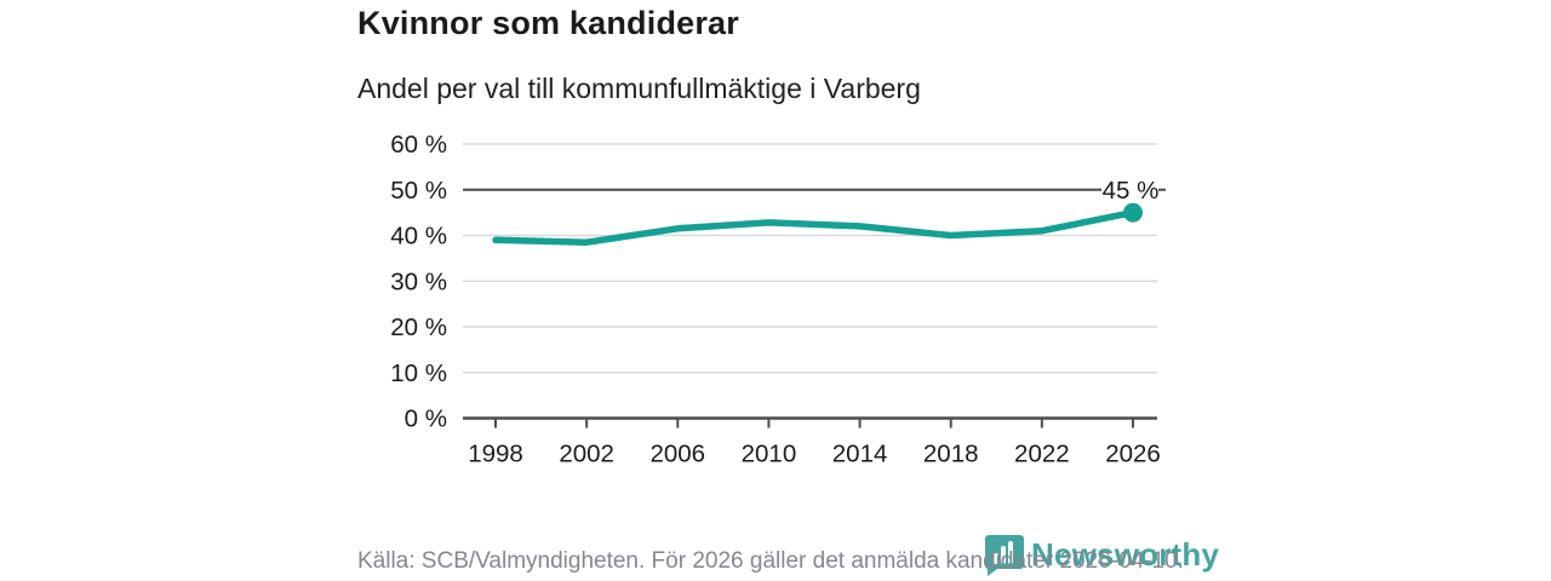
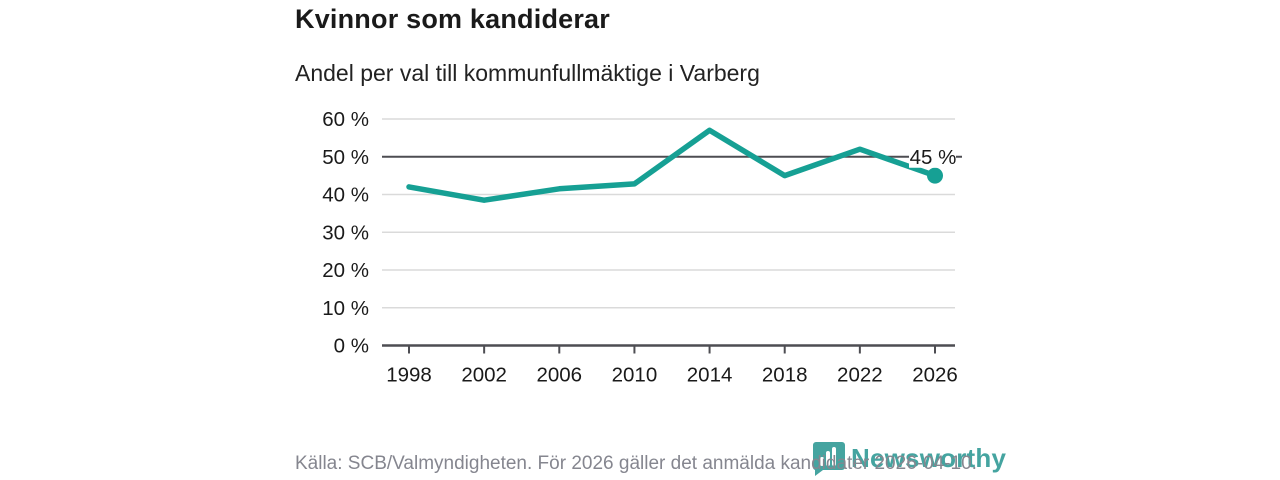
1998: 39% -> 42%
2014: 42% -> 57%
2018: 40% -> 45%
2022: 41% -> 52%
